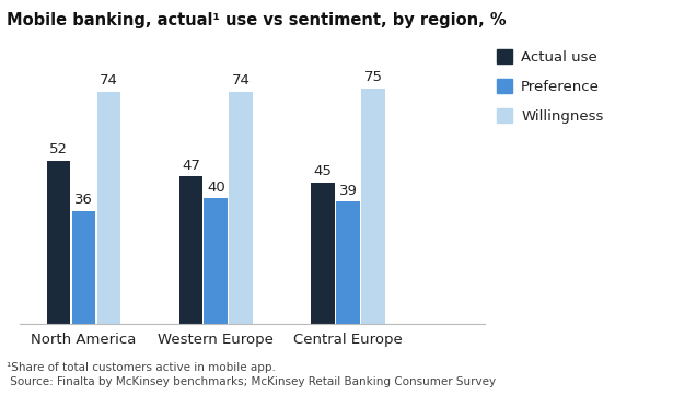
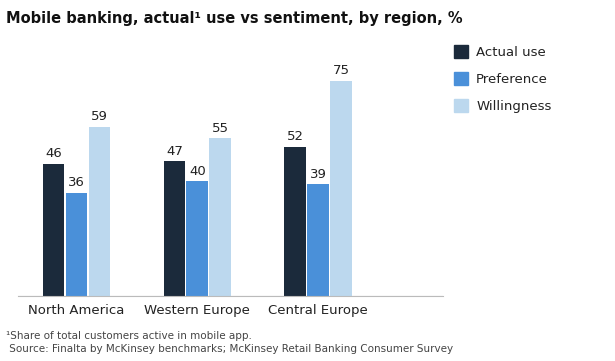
Actual use/North America: 52 -> 46
Willingness/North America: 74 -> 59
Willingness/Western Europe: 74 -> 55
Actual use/Central Europe: 45 -> 52
